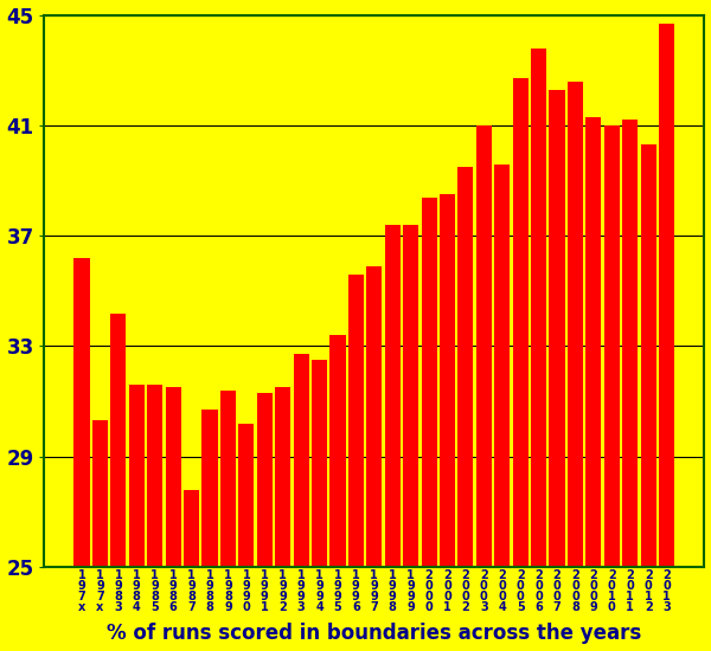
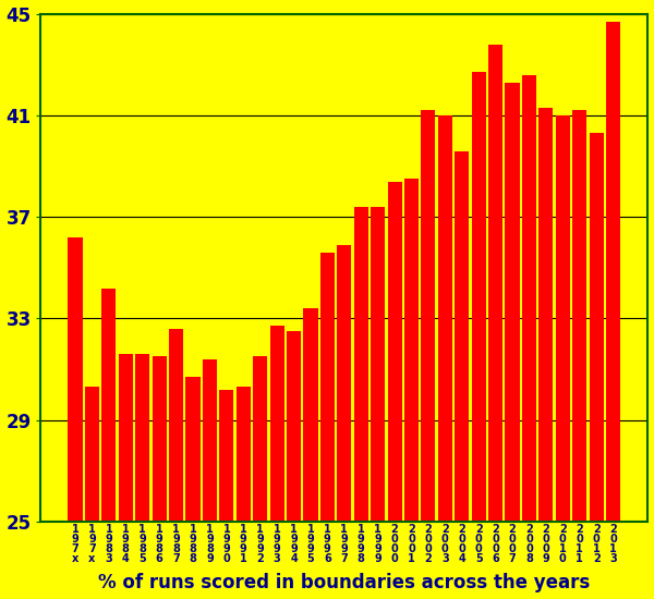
1 9 8 7: 27.8 -> 32.6
1 9 9 1: 31.3 -> 30.3
2 0 0 2: 39.5 -> 41.2
